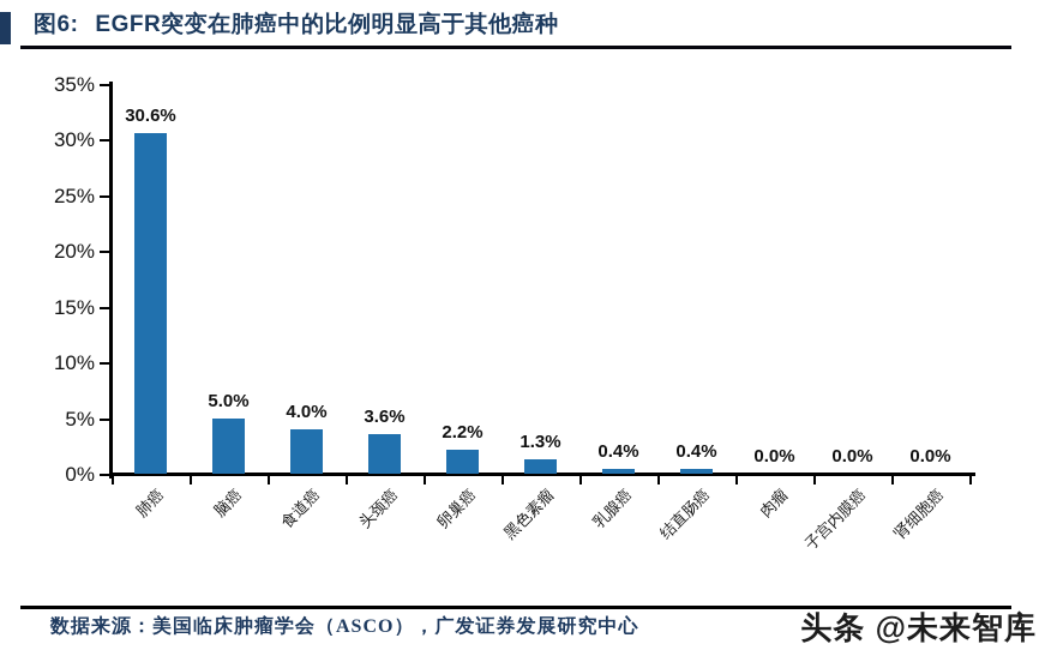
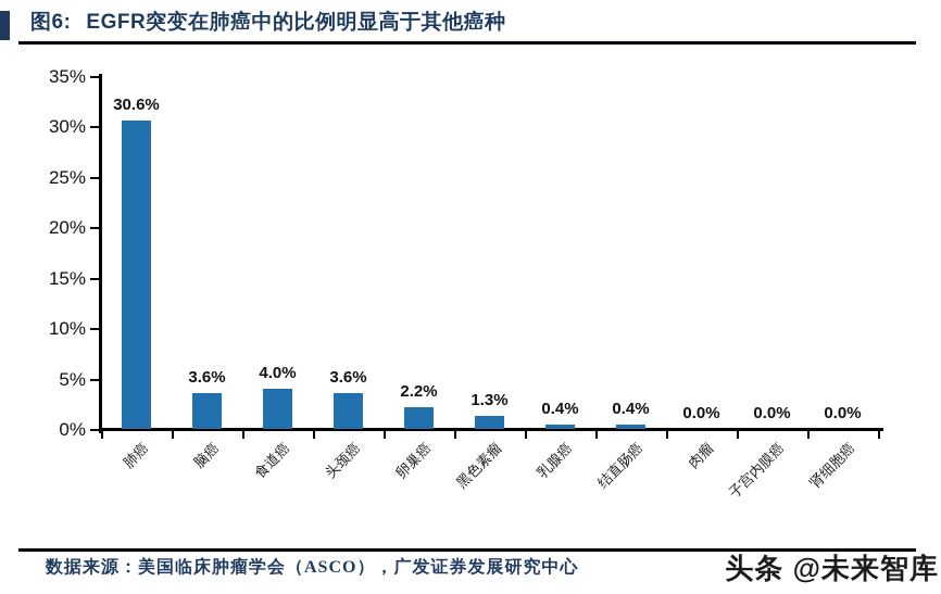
脑癌: 5.0% -> 3.6%
